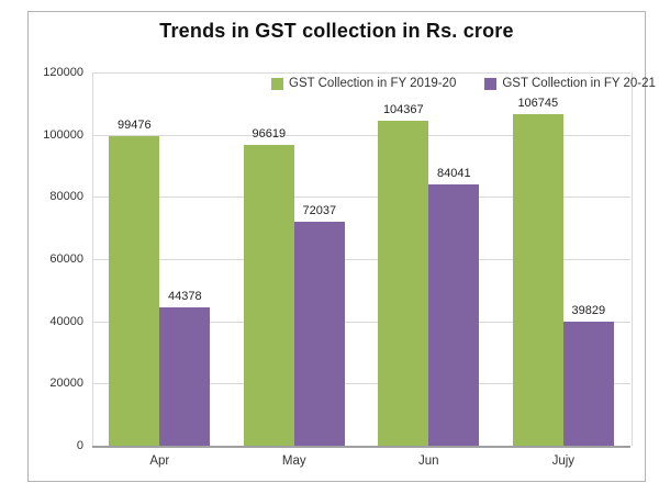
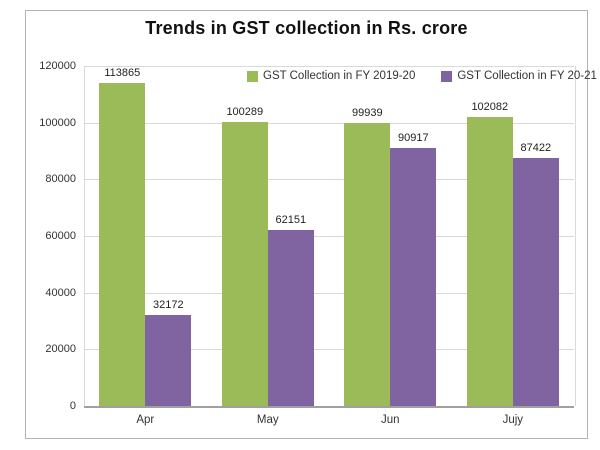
GST Collection in FY 2019-20/Apr: 99476 -> 113865
GST Collection in FY 20-21/Apr: 44378 -> 32172
GST Collection in FY 2019-20/May: 96619 -> 100289
GST Collection in FY 20-21/May: 72037 -> 62151
GST Collection in FY 2019-20/Jun: 104367 -> 99939
GST Collection in FY 20-21/Jun: 84041 -> 90917
GST Collection in FY 2019-20/Jujy: 106745 -> 102082
GST Collection in FY 20-21/Jujy: 39829 -> 87422
